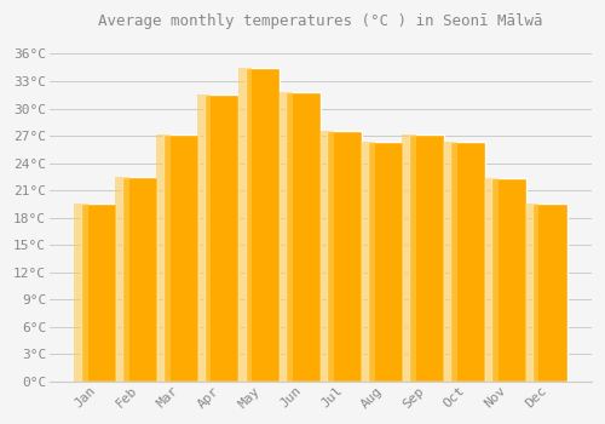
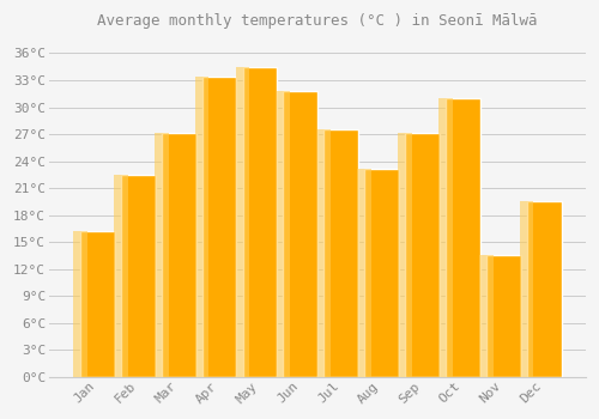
Jan: 19.5°C -> 16.2°C
Apr: 31.5°C -> 33.4°C
Aug: 26.4°C -> 23.2°C
Oct: 26.3°C -> 31.0°C
Nov: 22.3°C -> 13.6°C
